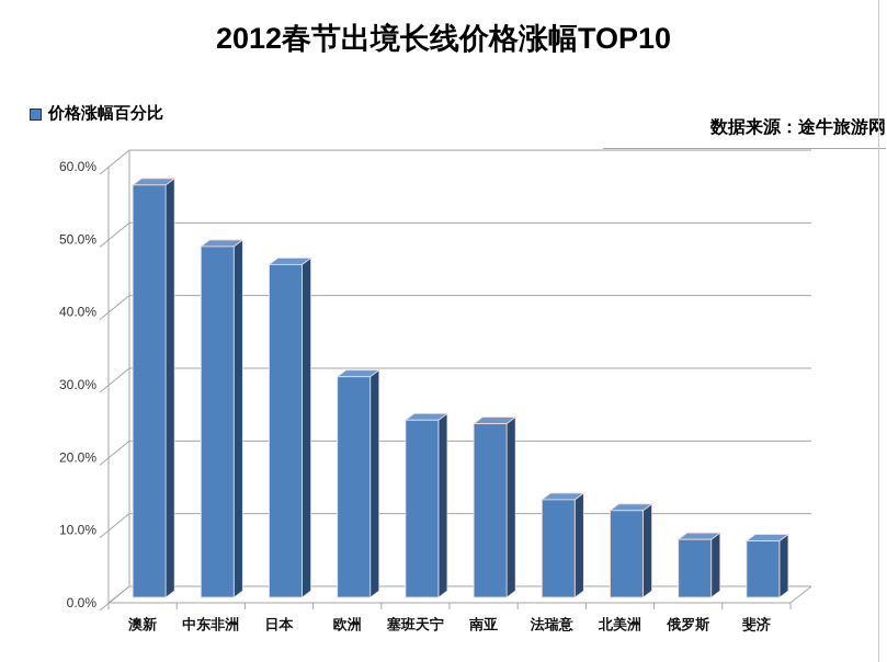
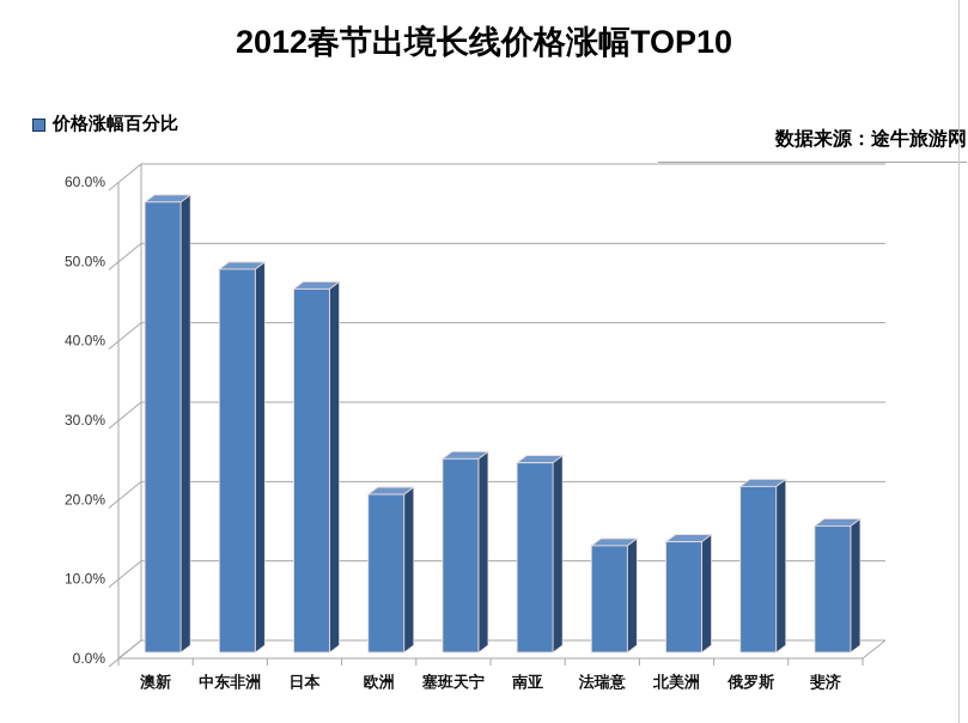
欧洲: 30% -> 20%
北美洲: 12% -> 14%
俄罗斯: 8% -> 21%
斐济: 8% -> 16%
